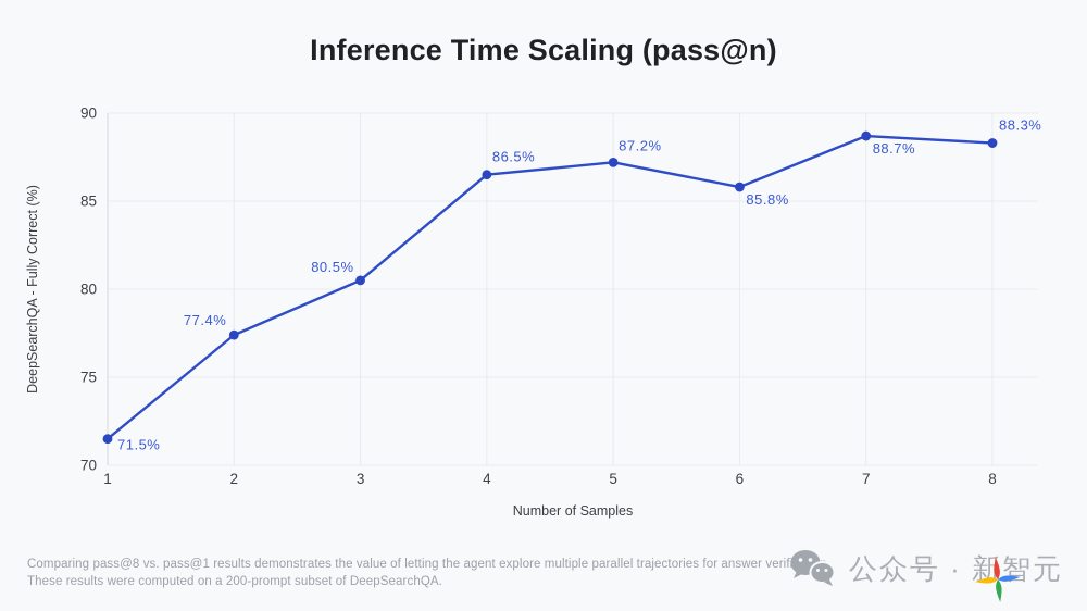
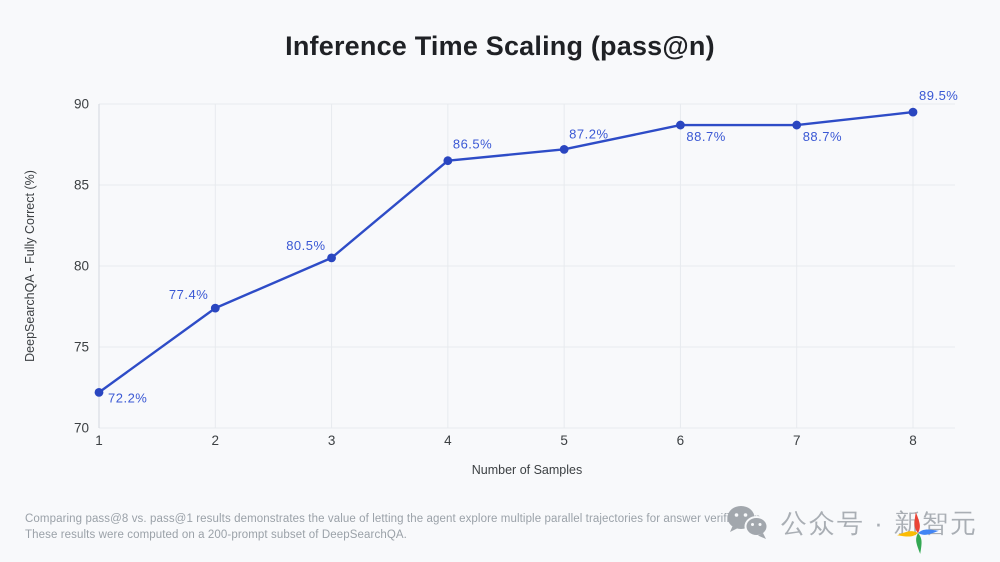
1: 71.5% -> 72.2%
6: 85.8% -> 88.7%
8: 88.3% -> 89.5%
